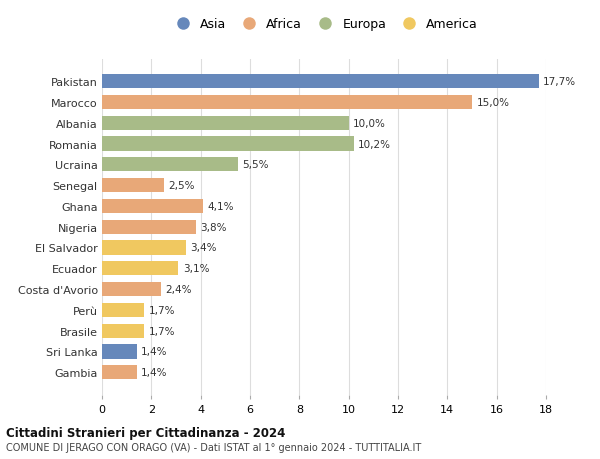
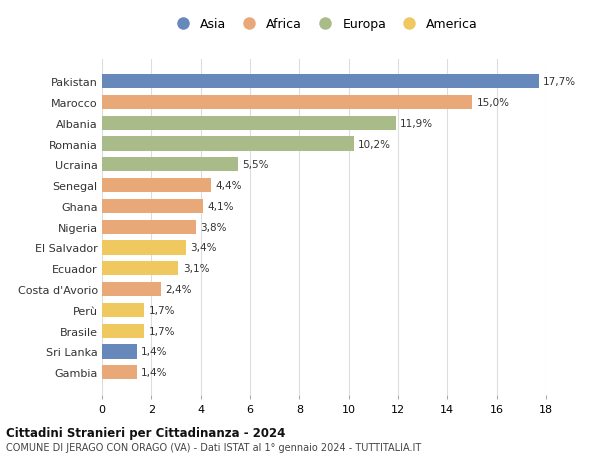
Albania: 10,0% -> 11,9%
Senegal: 2,5% -> 4,4%
